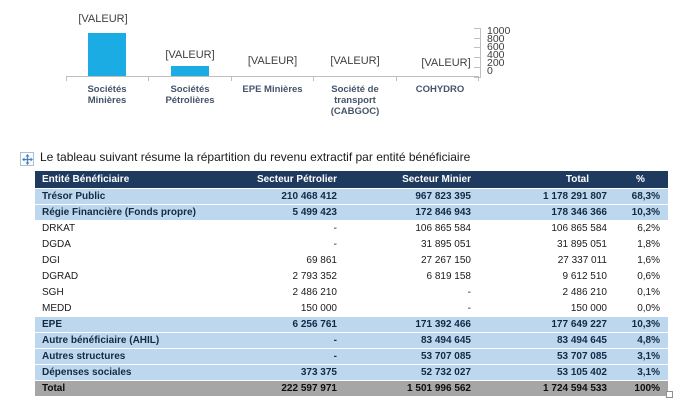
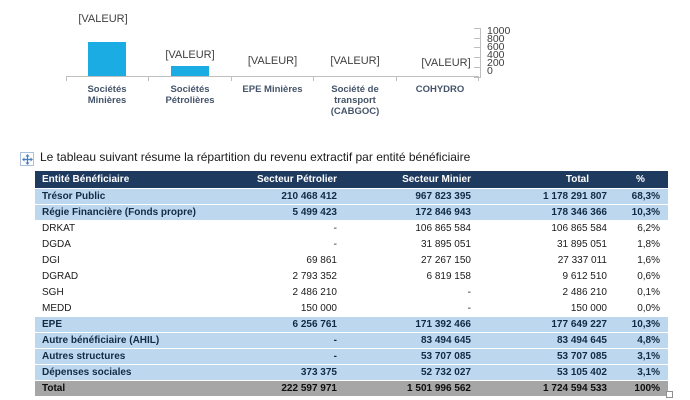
Sociétés Minières: 900 -> 700
